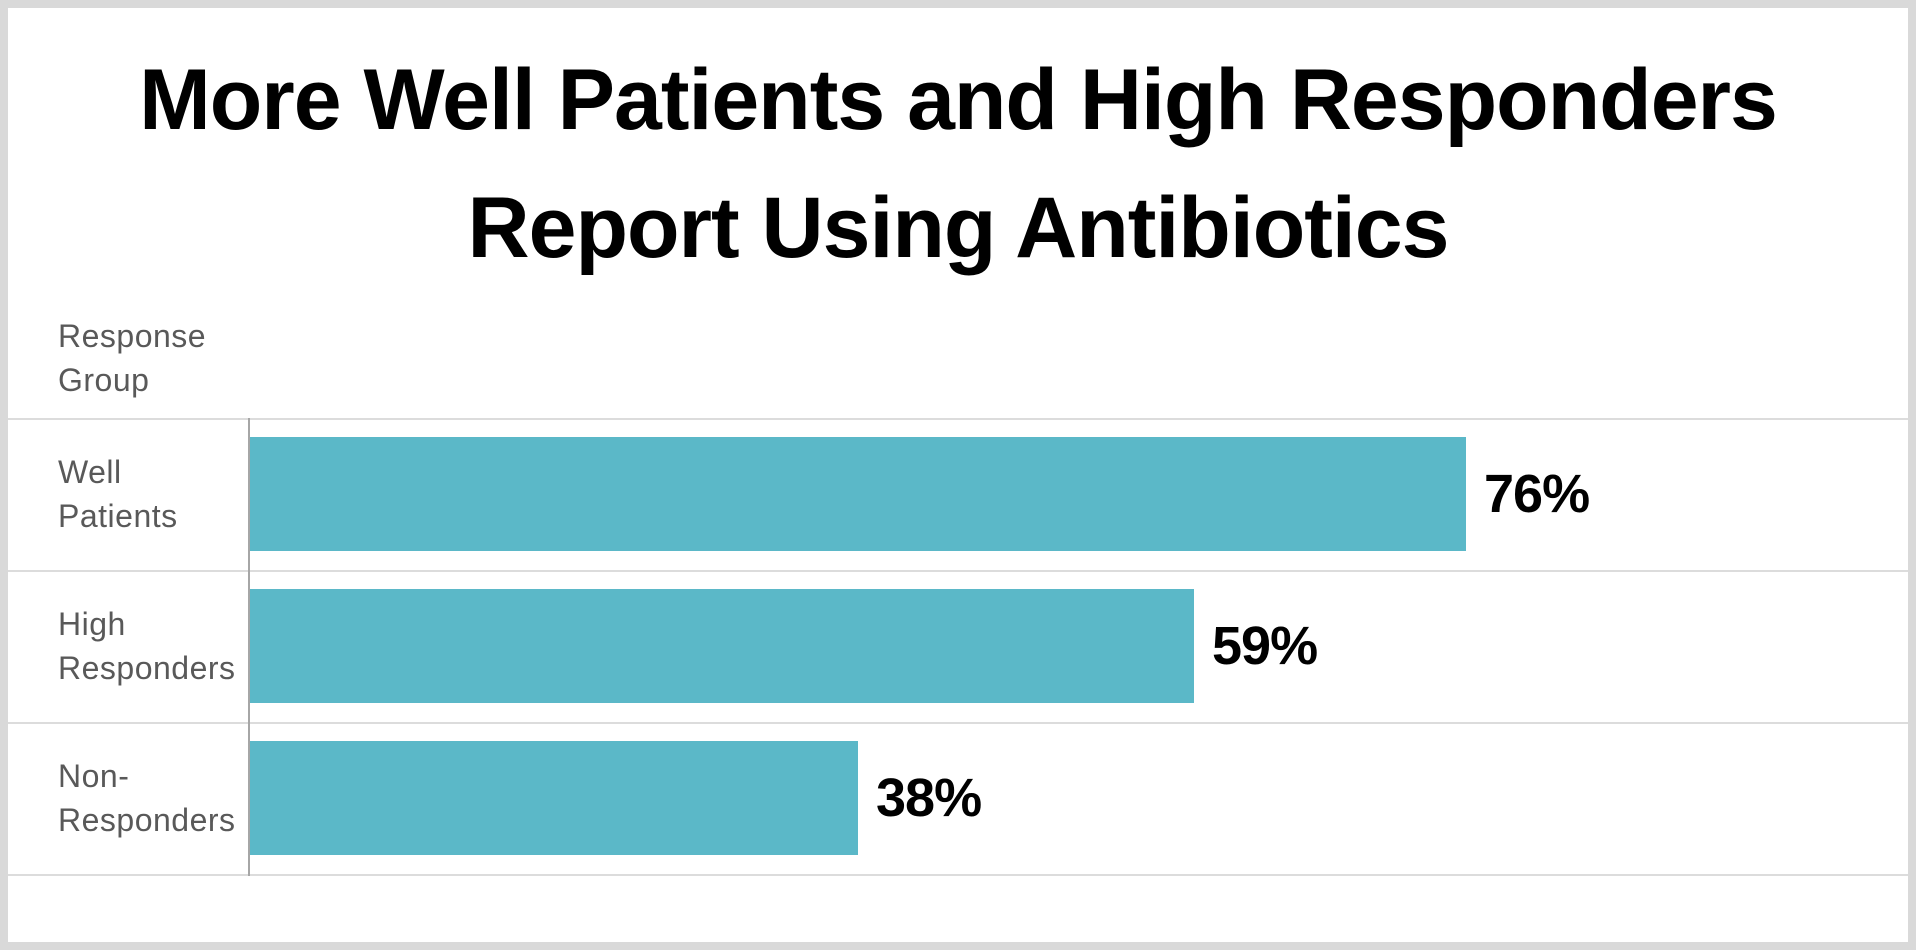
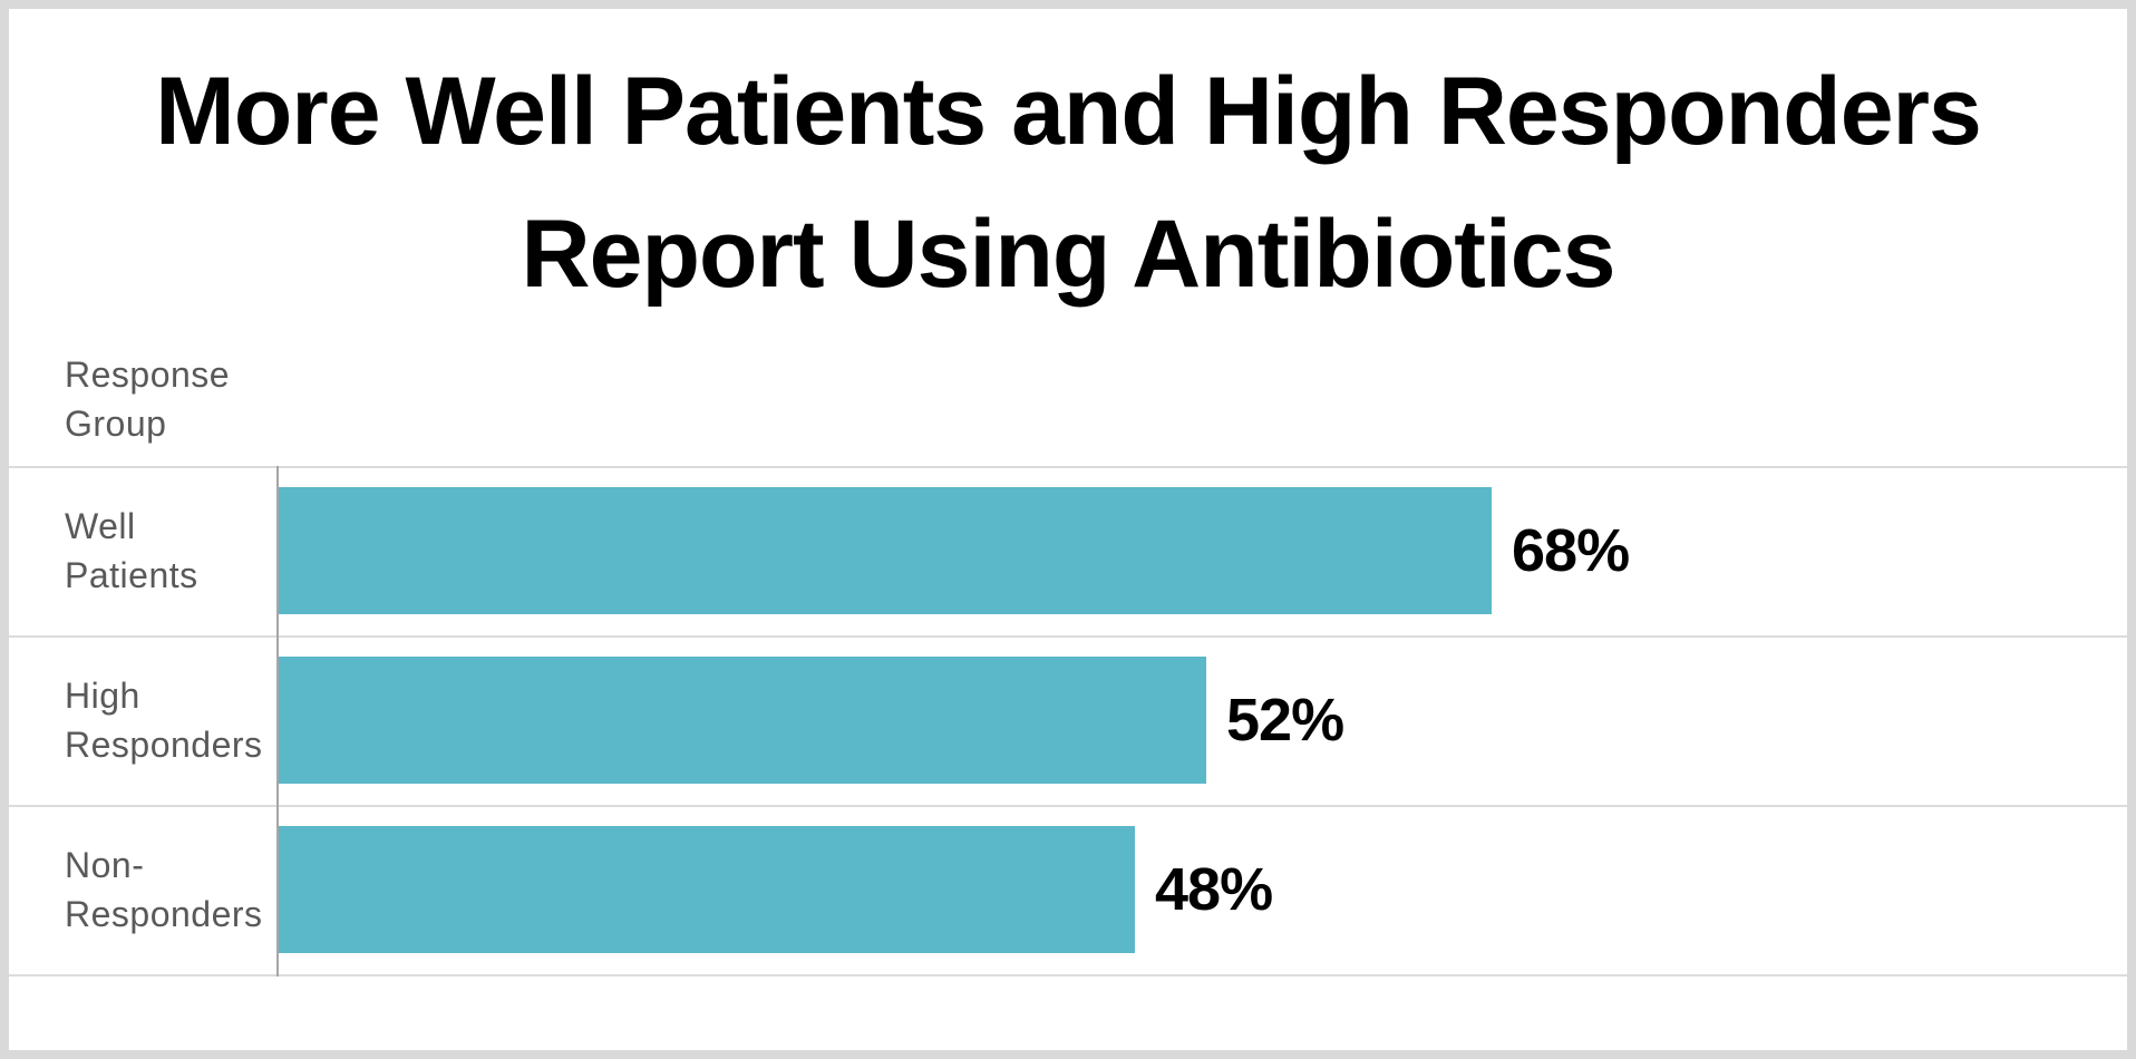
Well Patients: 76% -> 68%
High Responders: 59% -> 52%
Non-Responders: 38% -> 48%
